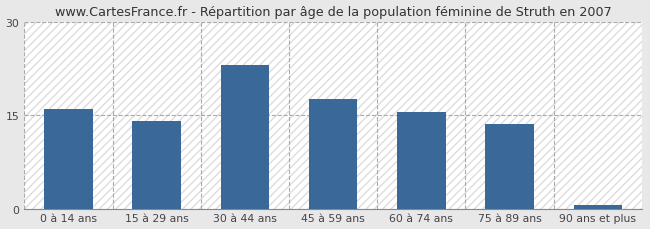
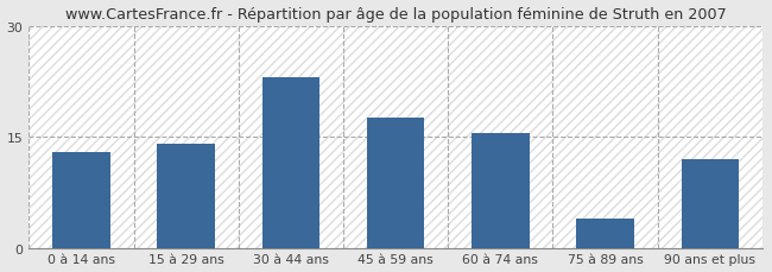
0 à 14 ans: 16.0 -> 13.0
75 à 89 ans: 13.5 -> 4.0
90 ans et plus: 0.5 -> 12.0
